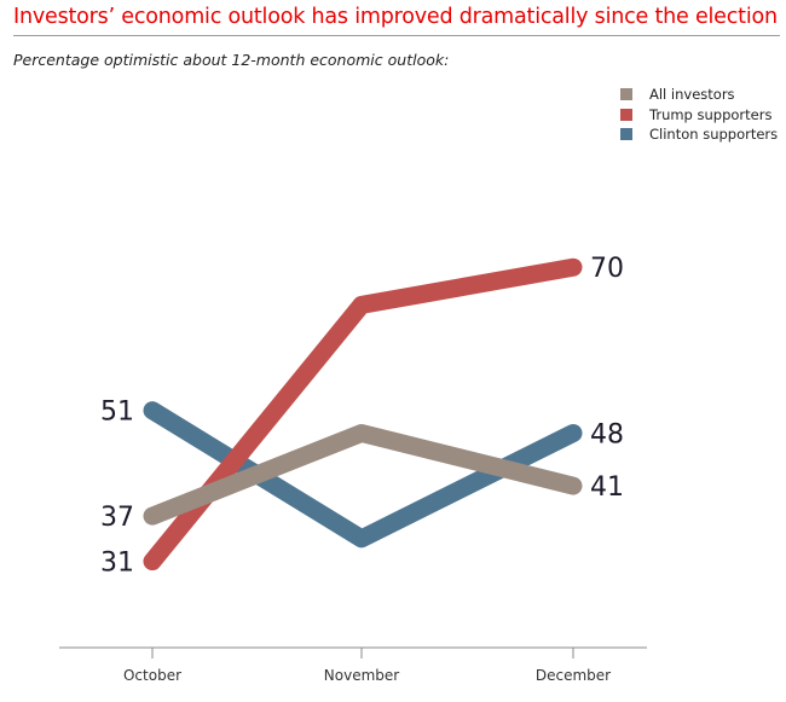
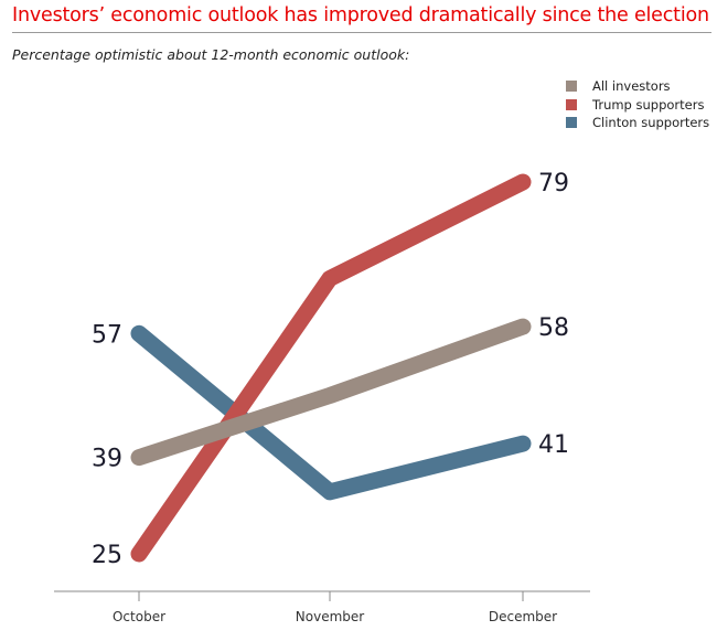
All investors/October: 37 -> 39
Trump supporters/October: 31 -> 25
Clinton supporters/October: 51 -> 57
All investors/December: 41 -> 58
Trump supporters/December: 70 -> 79
Clinton supporters/December: 48 -> 41
